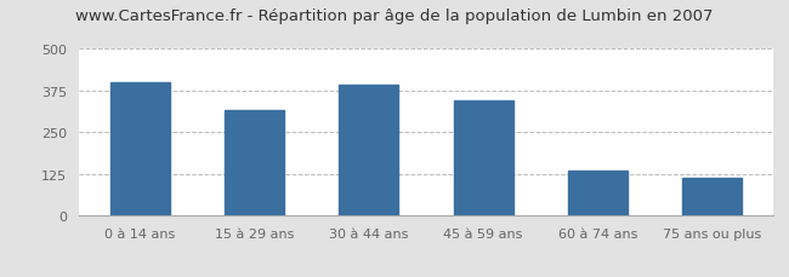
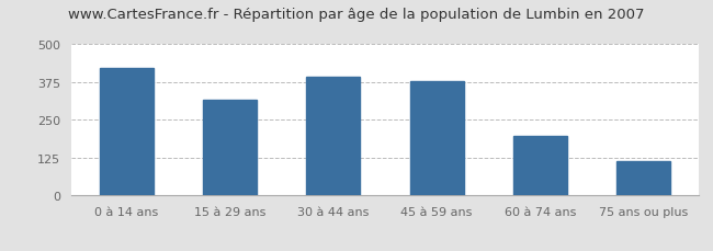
0 à 14 ans: 400 -> 420
45 à 59 ans: 345 -> 378
60 à 74 ans: 135 -> 198
